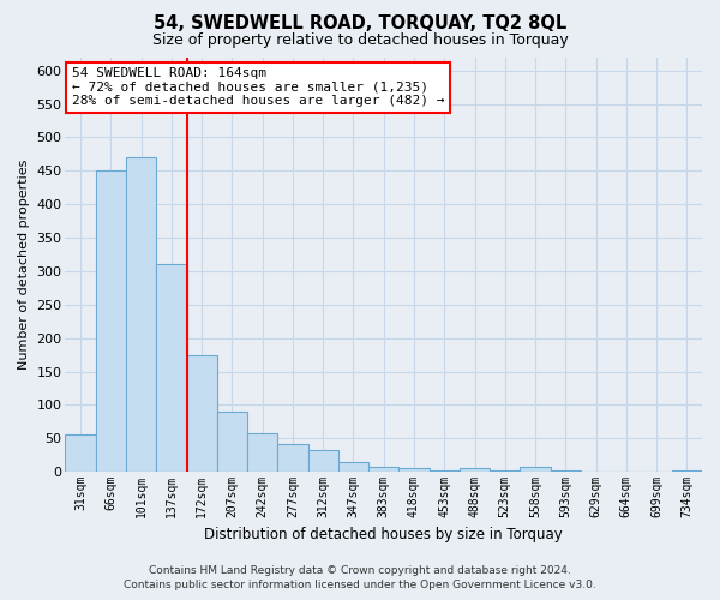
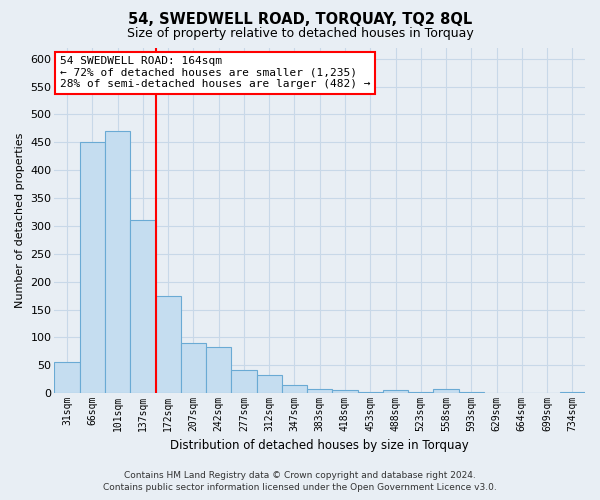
242sqm: 58 -> 82
